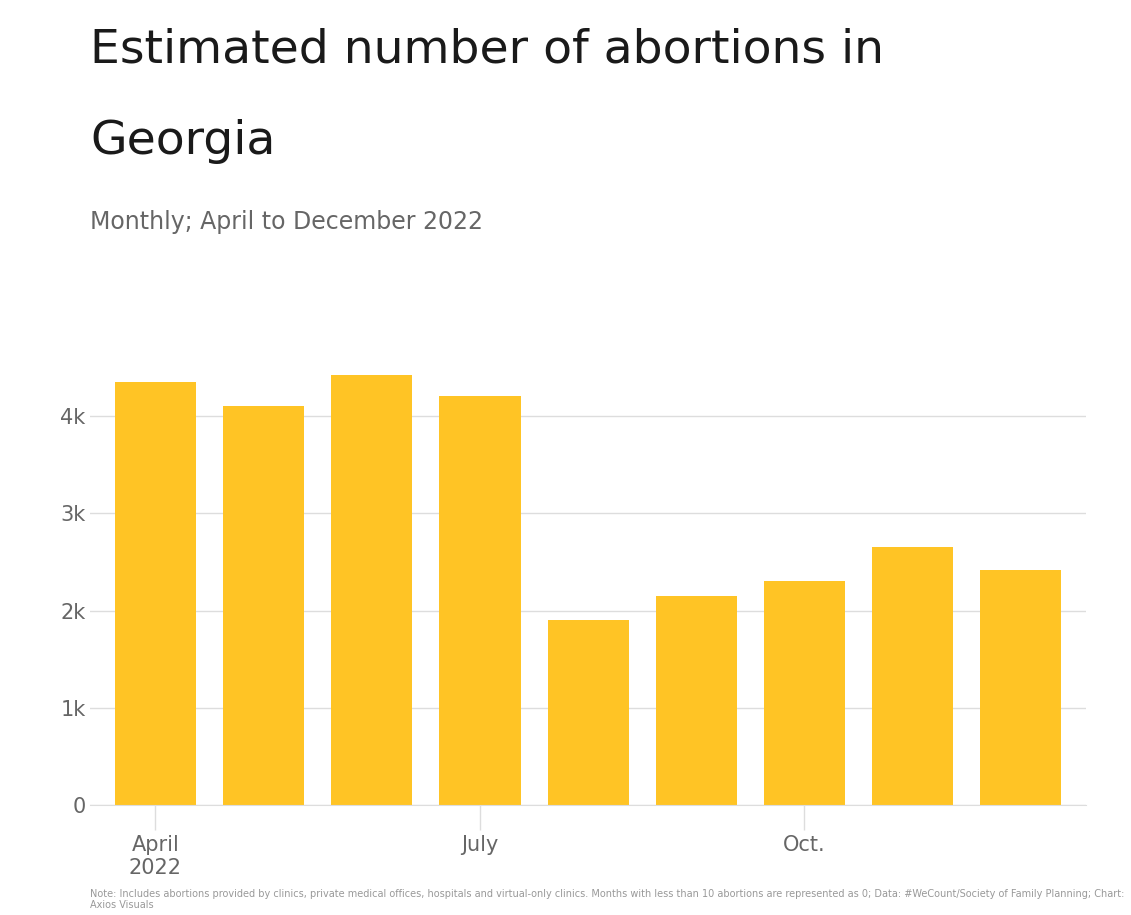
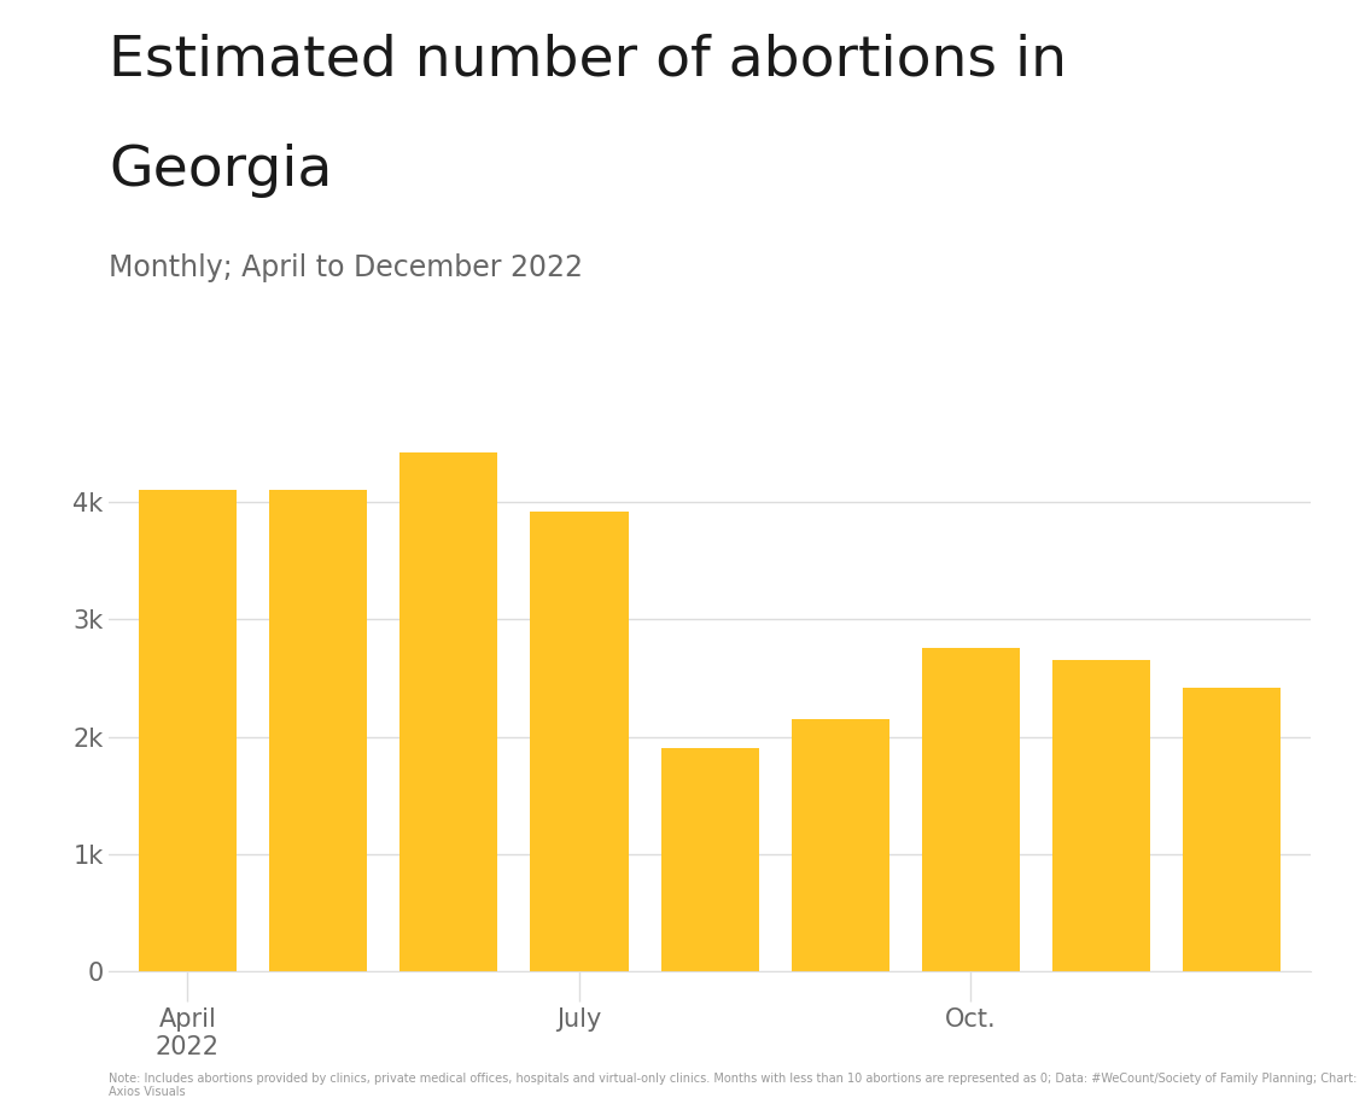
April 2022: 4.35k -> 4.10k
July: 4.20k -> 3.92k
Oct.: 2.30k -> 2.76k
